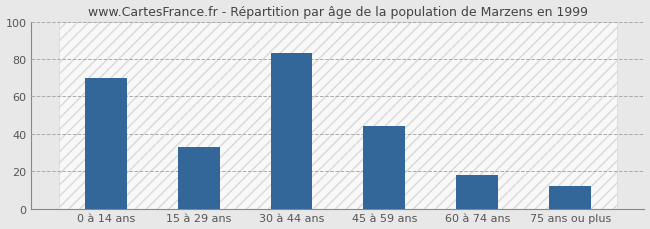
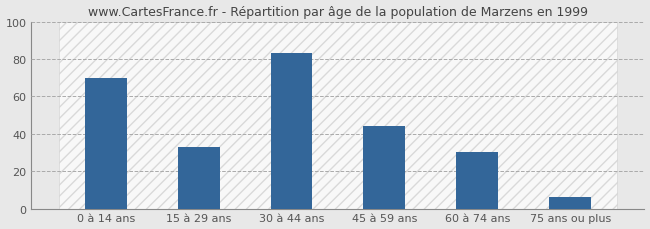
60 à 74 ans: 18 -> 30
75 ans ou plus: 12 -> 6
